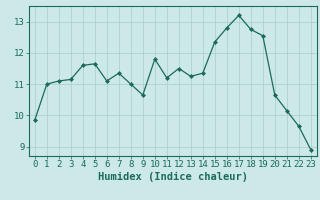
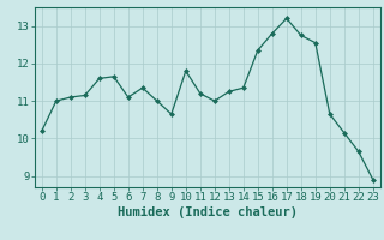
0: 9.85 -> 10.20
12: 11.50 -> 11.00
